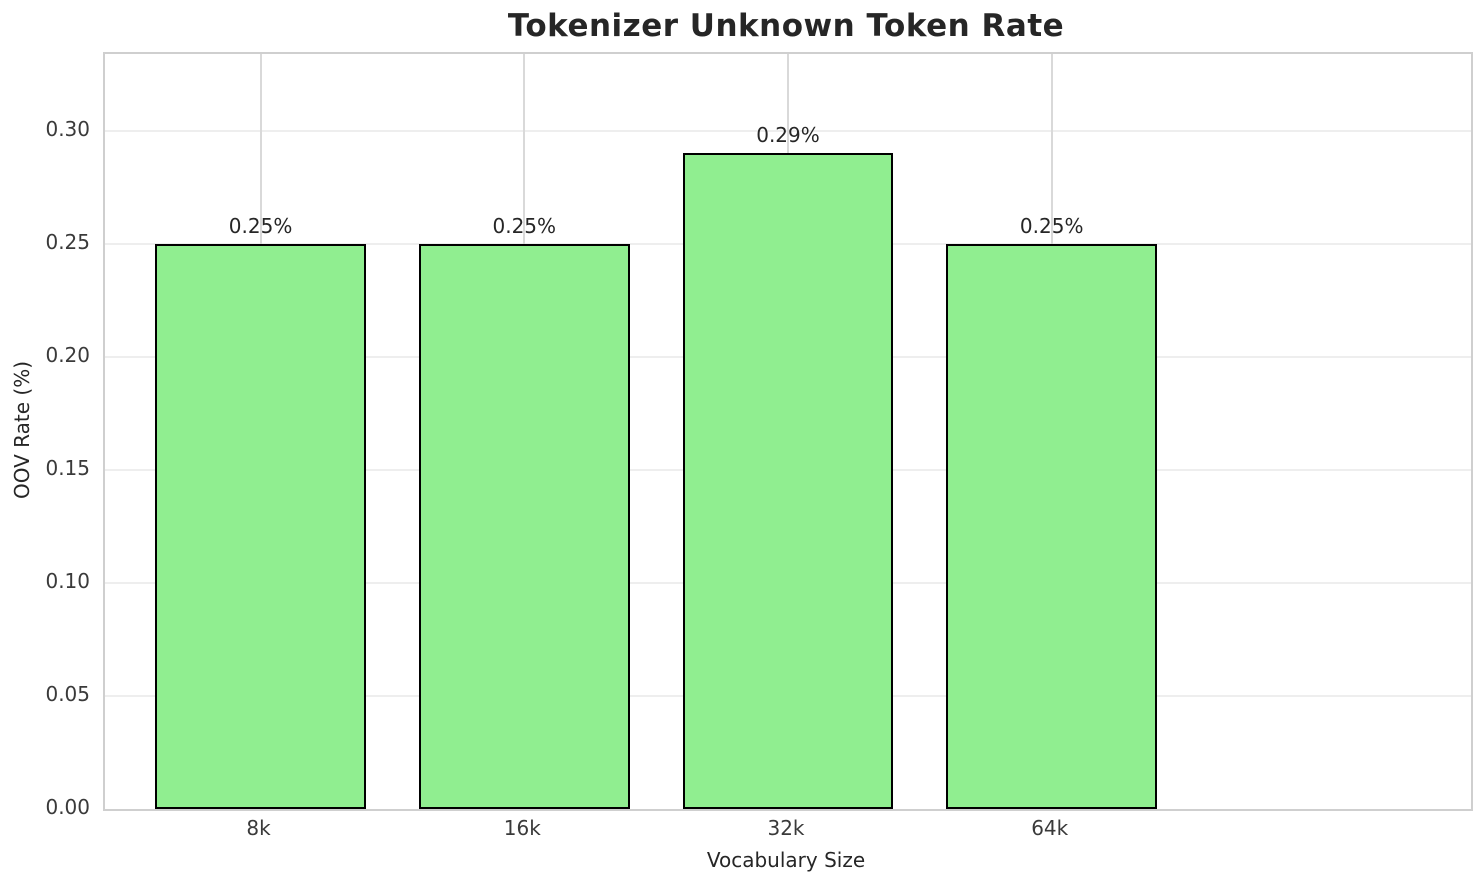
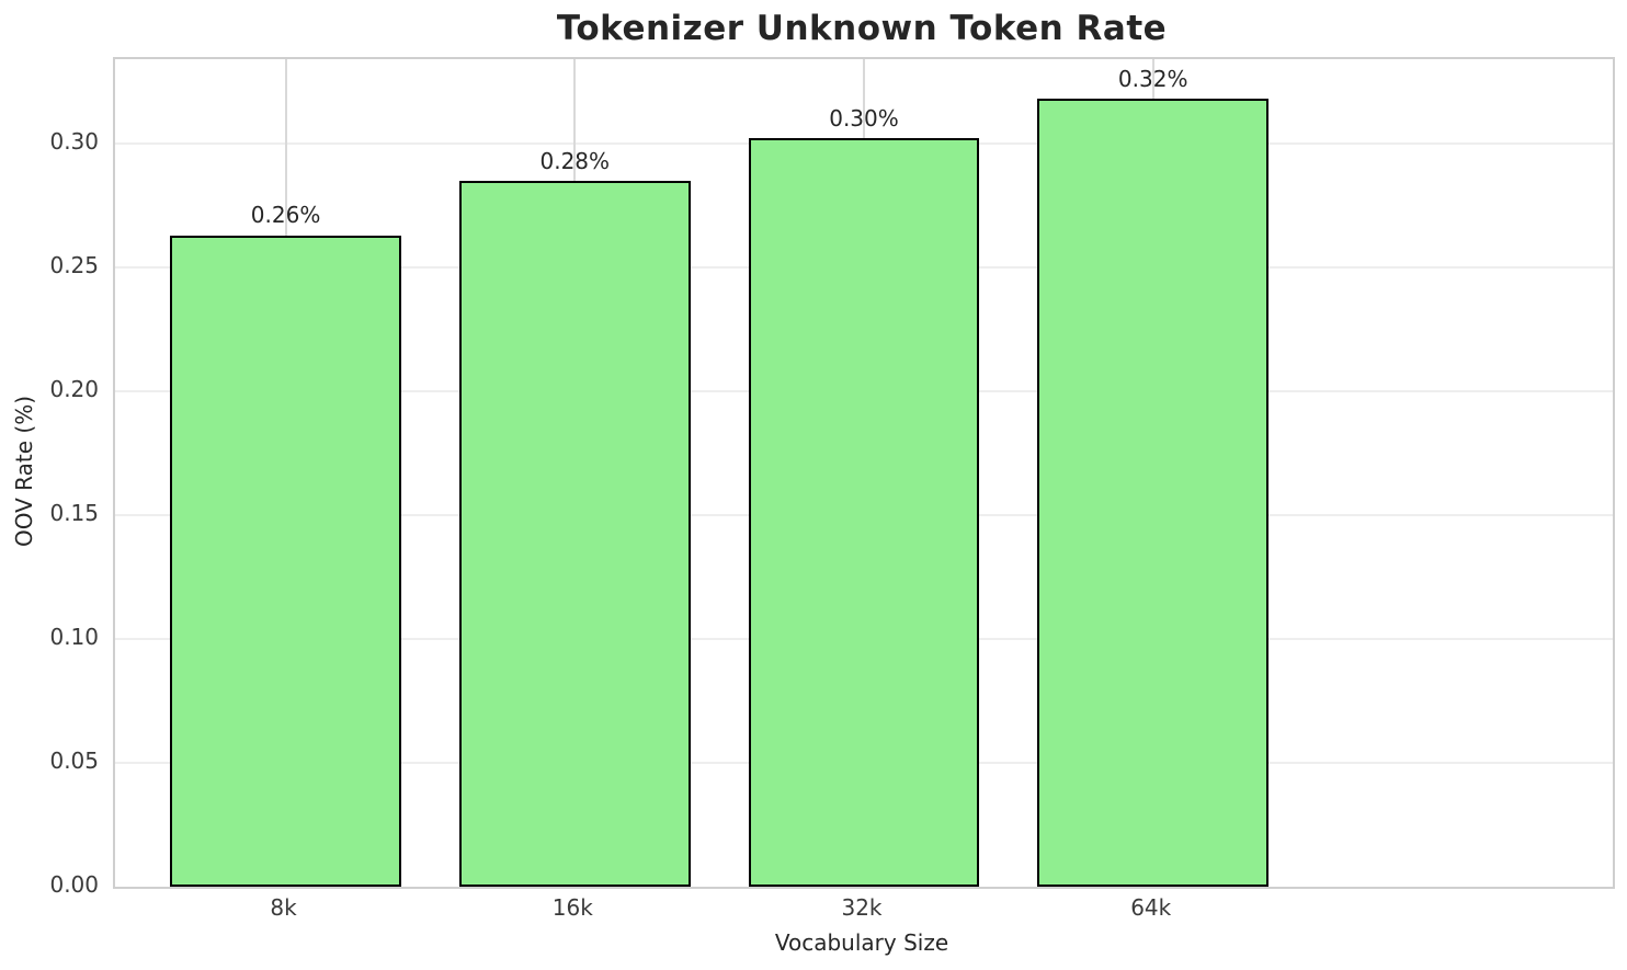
8k: 0.25% -> 0.26%
16k: 0.25% -> 0.28%
32k: 0.29% -> 0.30%
64k: 0.25% -> 0.32%
